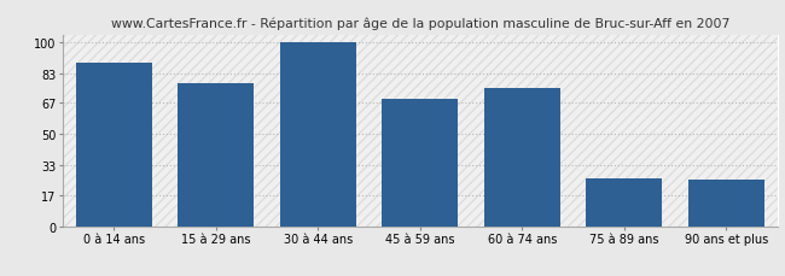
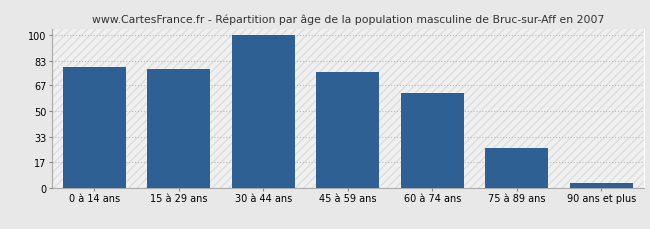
0 à 14 ans: 89 -> 79
45 à 59 ans: 69 -> 76
60 à 74 ans: 75 -> 62
90 ans et plus: 25 -> 3
